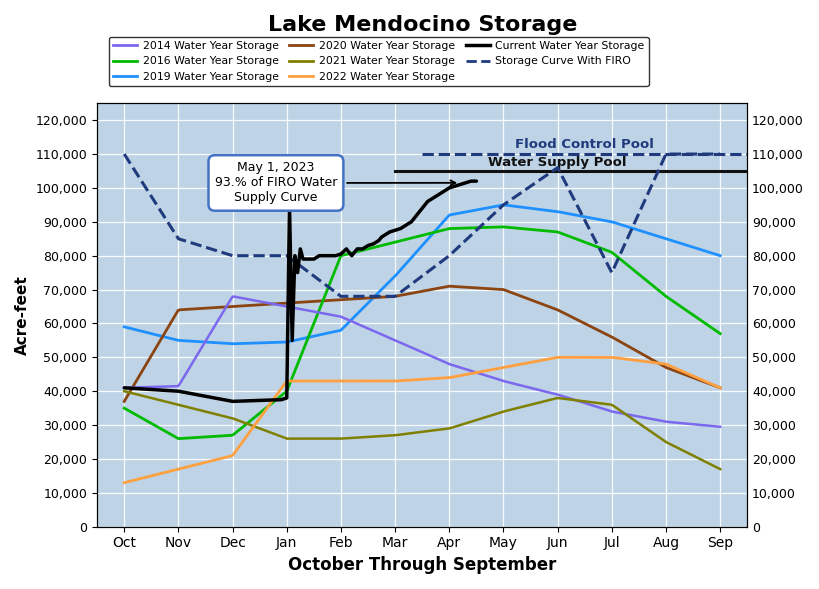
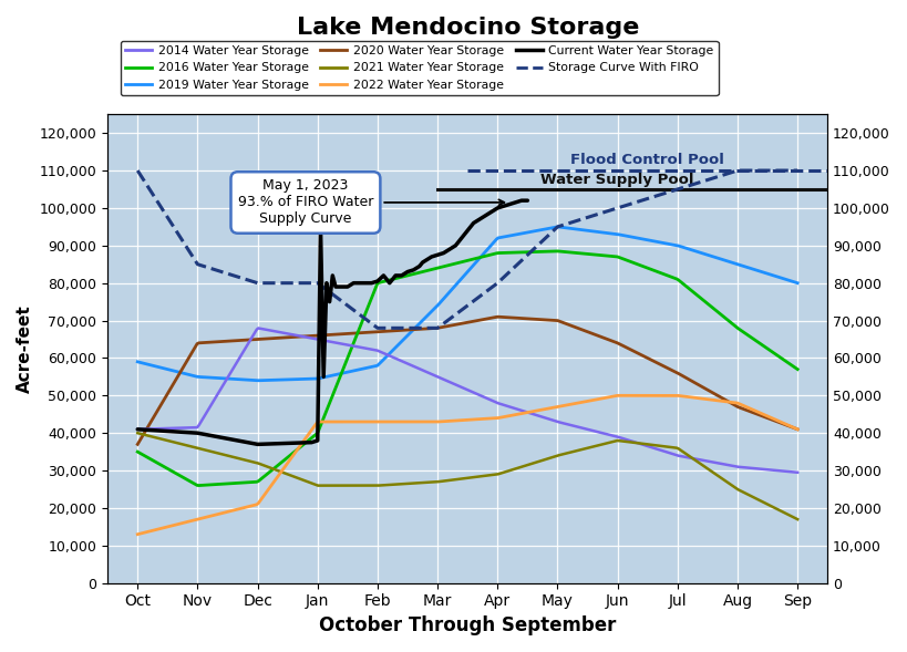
Storage Curve With FIRO/Jun: 106,000 -> 100,000
Storage Curve With FIRO/Jul: 75,000 -> 105,000
